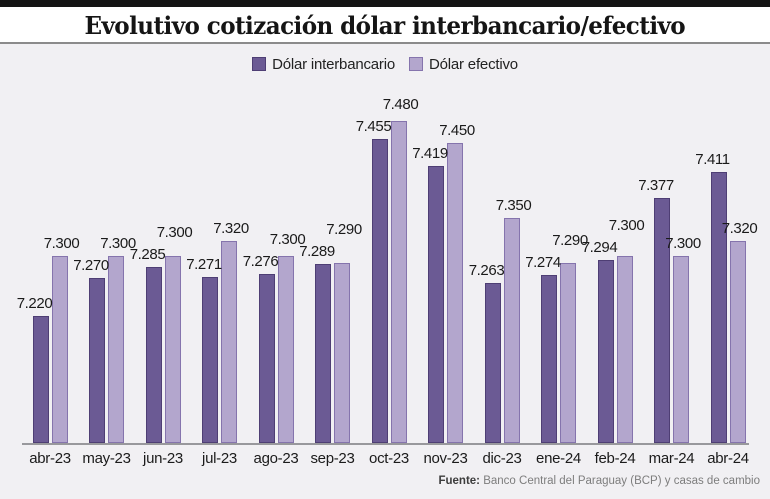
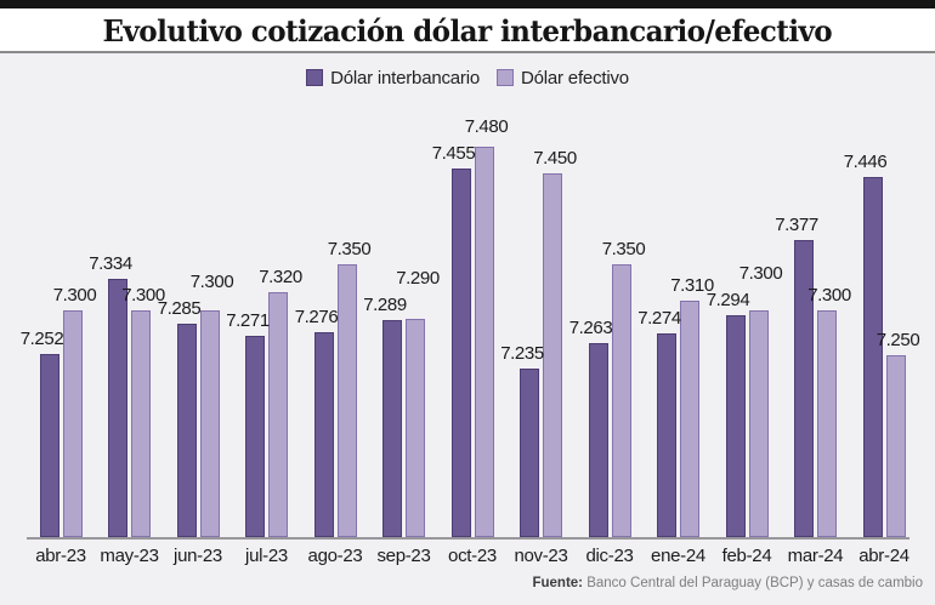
Dólar interbancario/abr-23: 7.220 -> 7.252
Dólar interbancario/may-23: 7.270 -> 7.334
Dólar efectivo/ago-23: 7.300 -> 7.350
Dólar interbancario/nov-23: 7.419 -> 7.235
Dólar efectivo/ene-24: 7.290 -> 7.310
Dólar interbancario/abr-24: 7.411 -> 7.446
Dólar efectivo/abr-24: 7.320 -> 7.250
